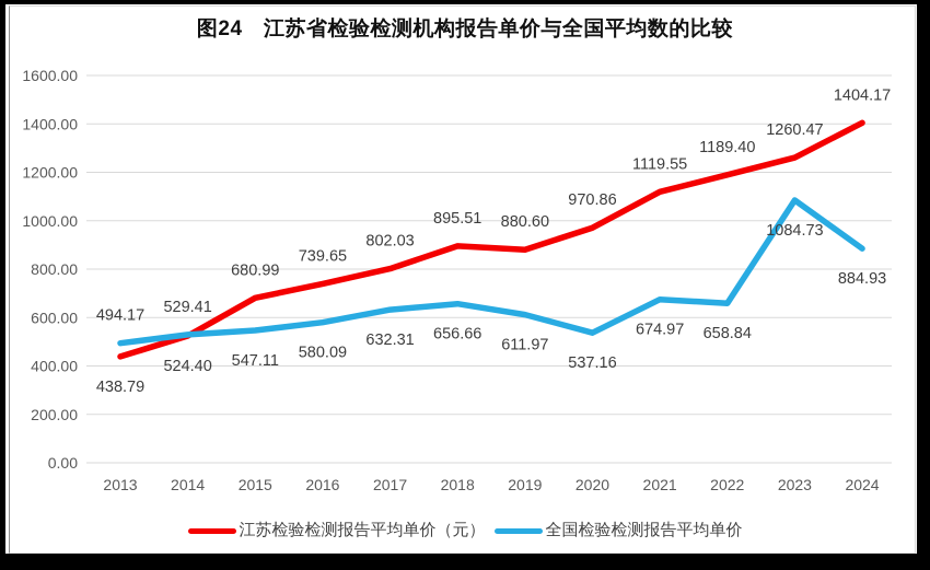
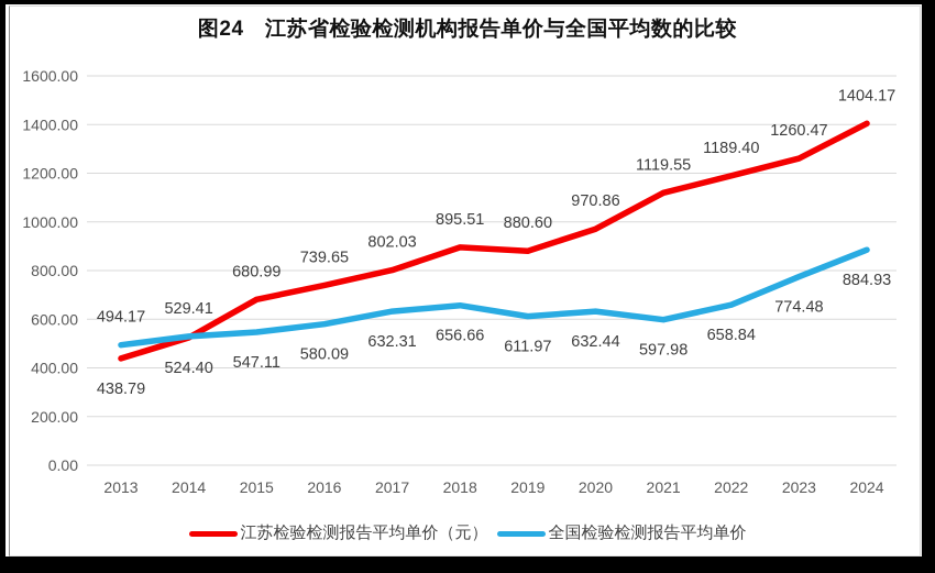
全国检验检测报告平均单价/2020: 537.16 -> 632.44
全国检验检测报告平均单价/2021: 674.97 -> 597.98
全国检验检测报告平均单价/2023: 1084.73 -> 774.48
